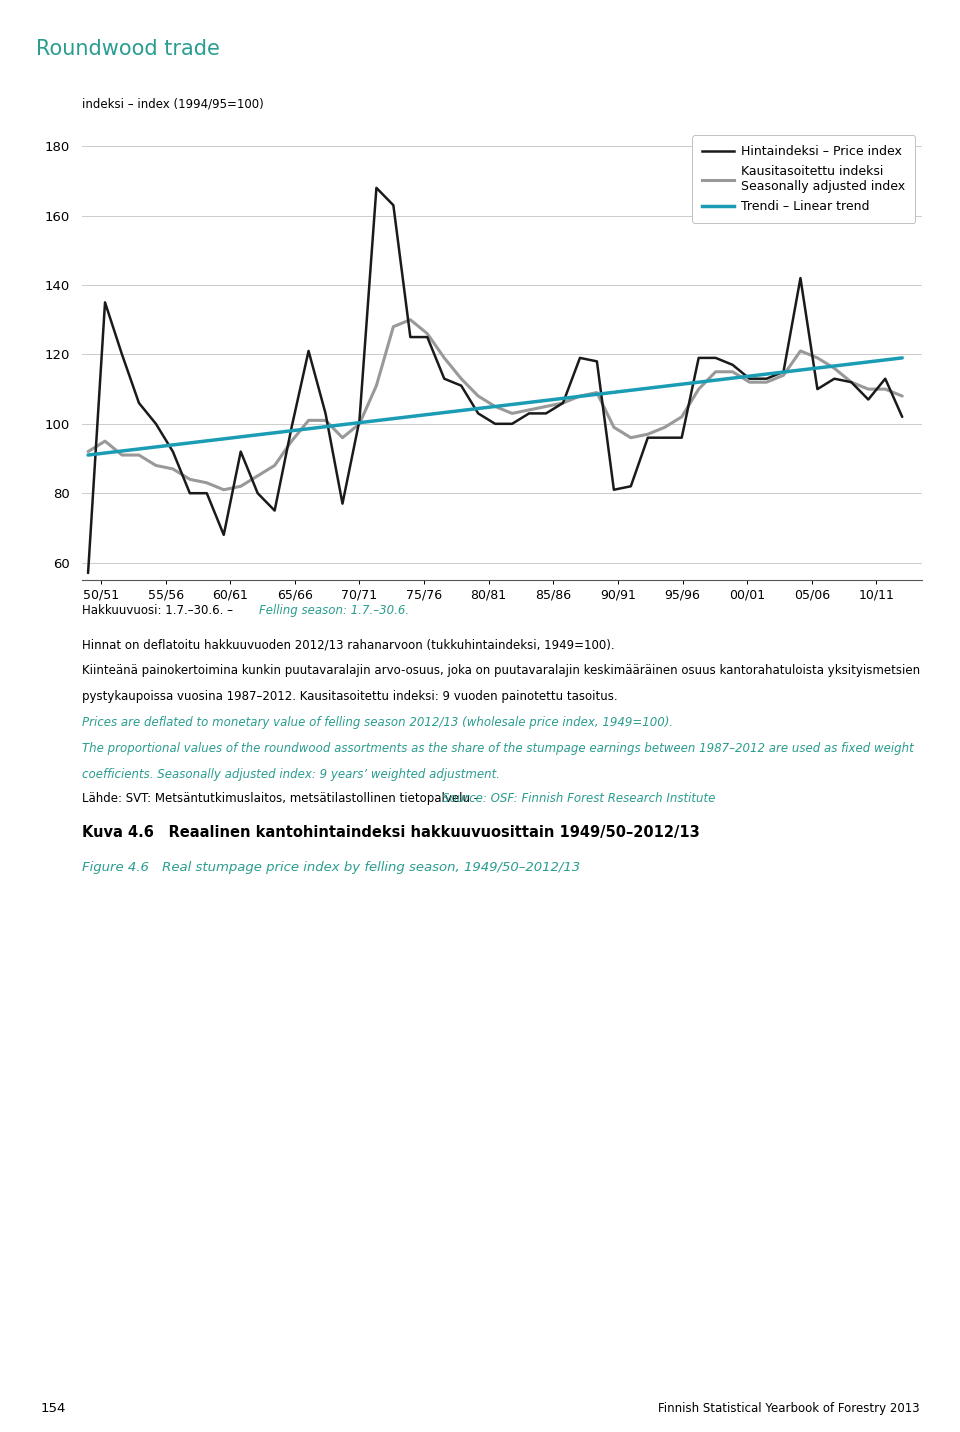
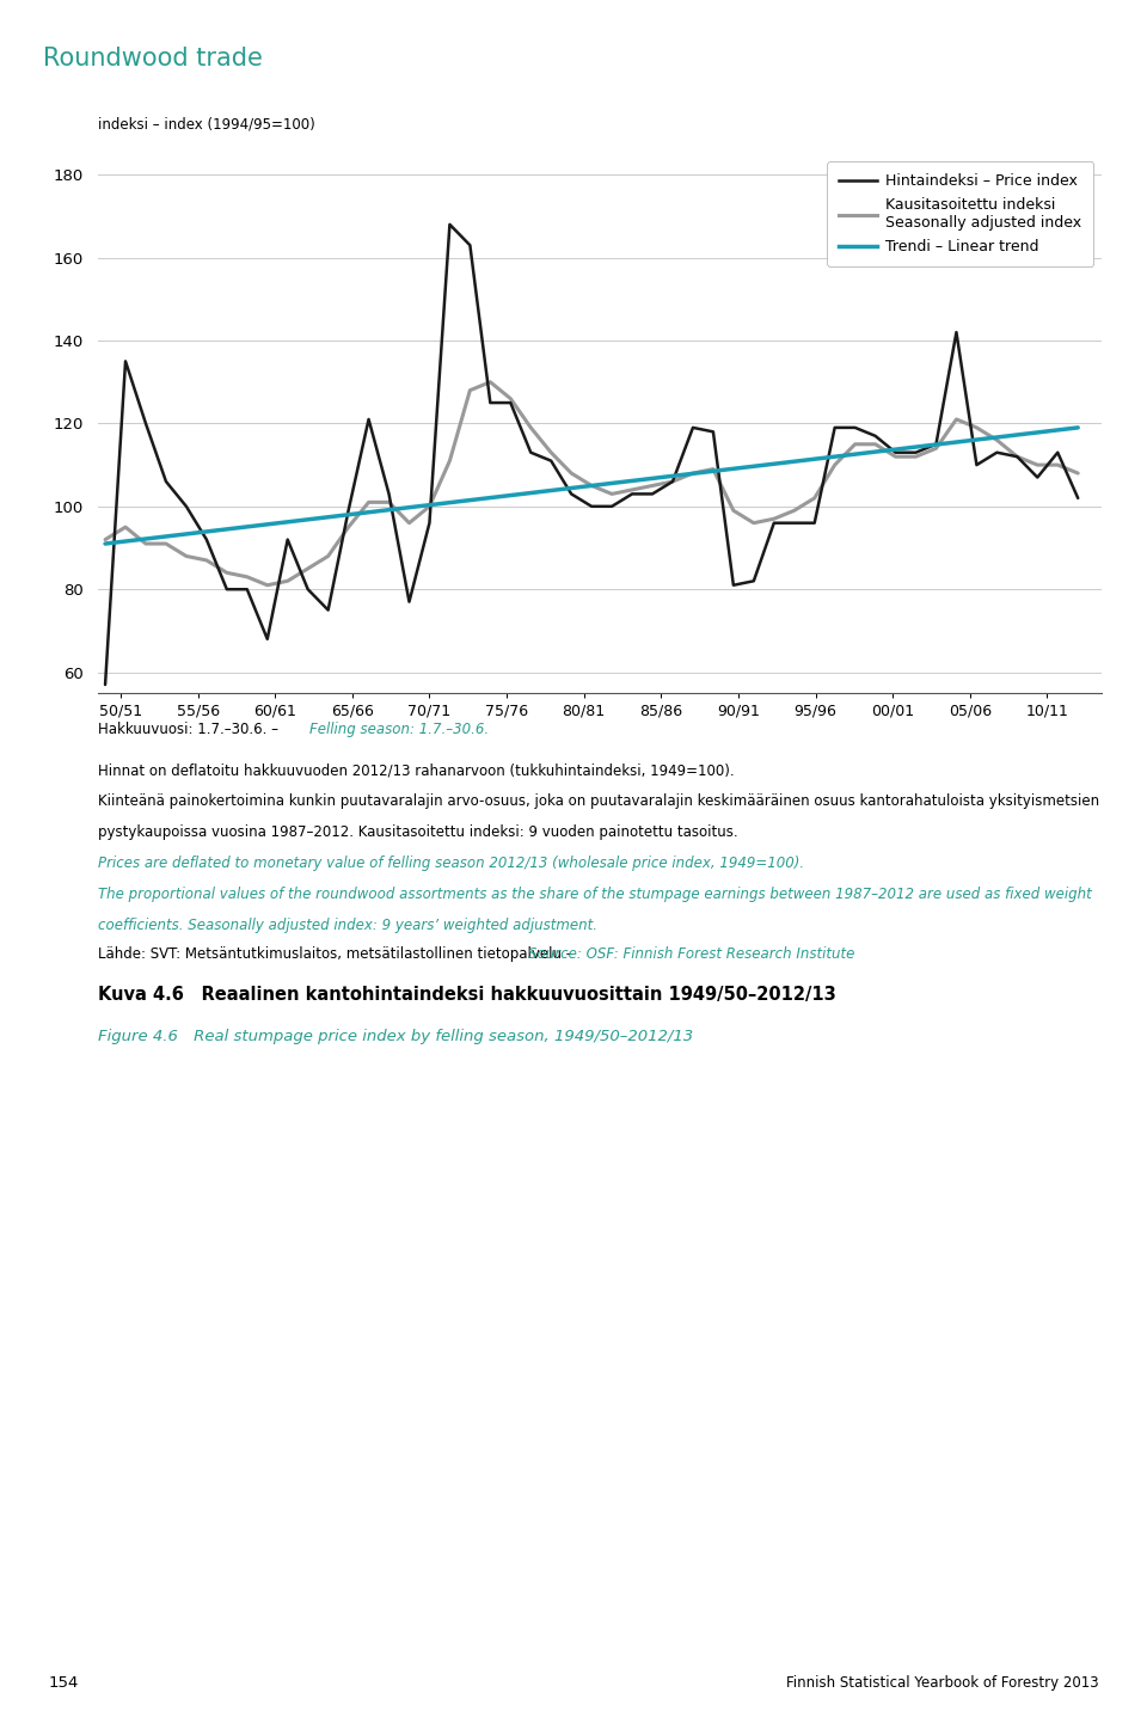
Hintaindeksi – Price index/70/71: 101 -> 96
